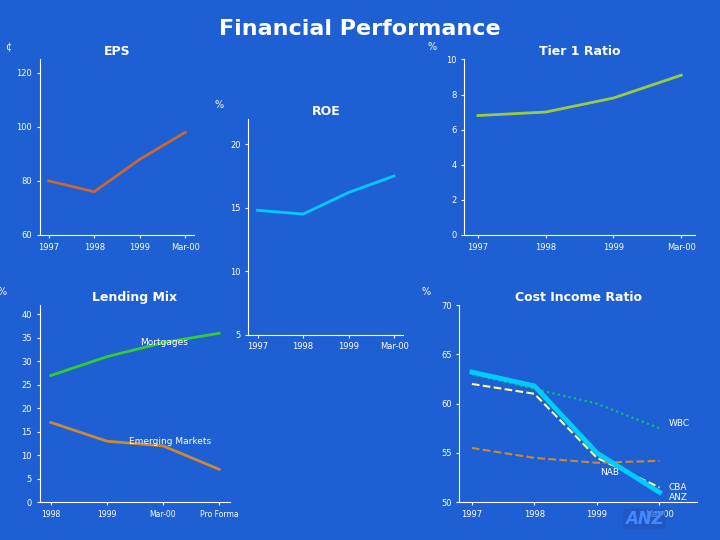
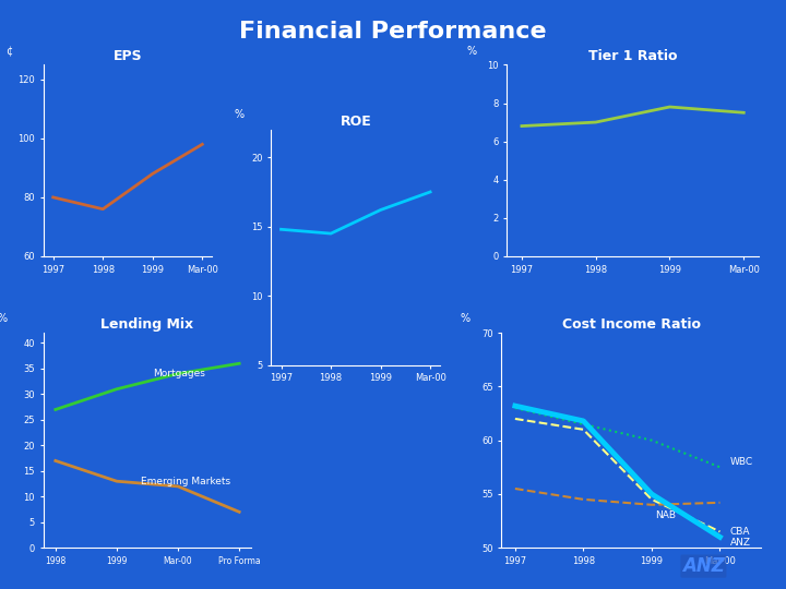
Tier 1 Ratio/Mar-00: 9.1 -> 7.5
